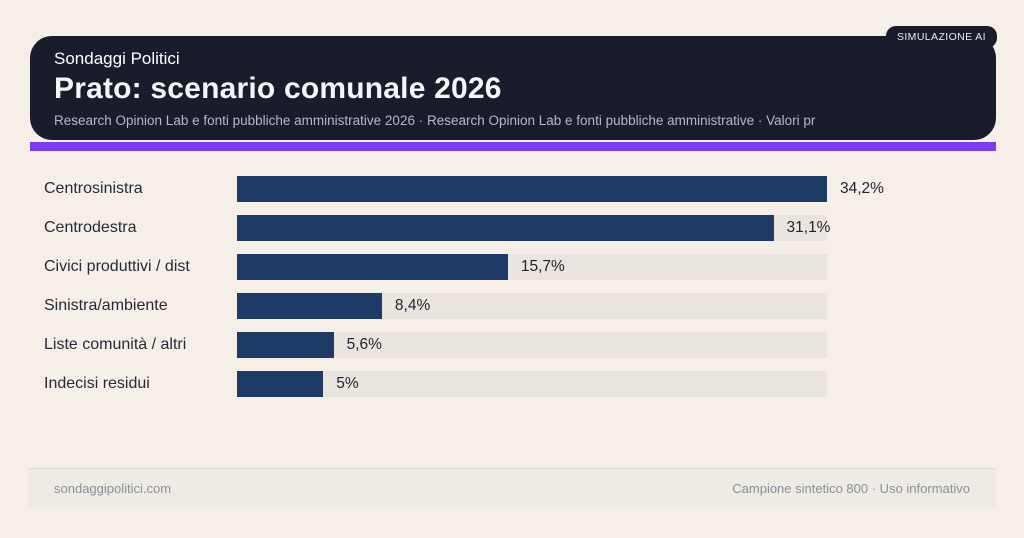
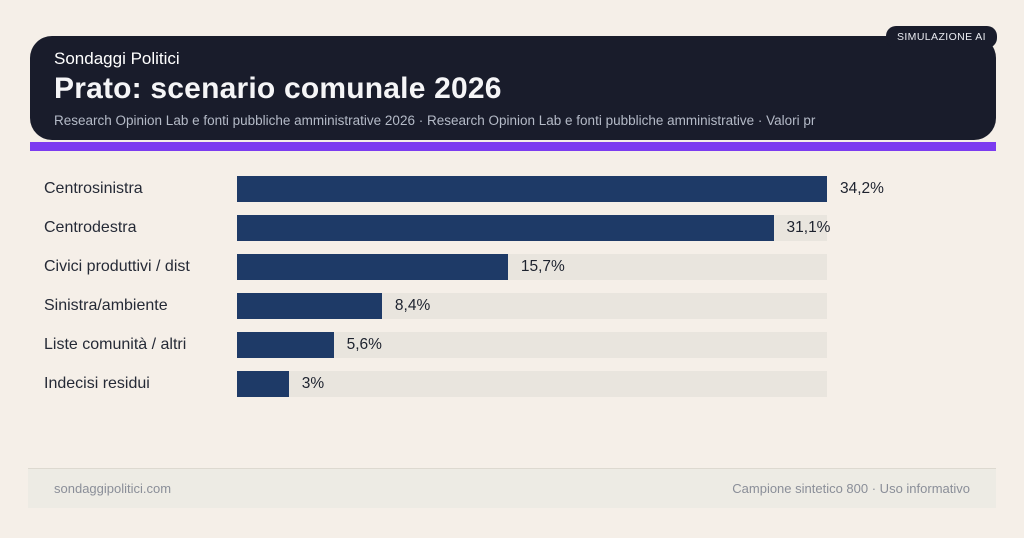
Indecisi residui: 5% -> 3%
